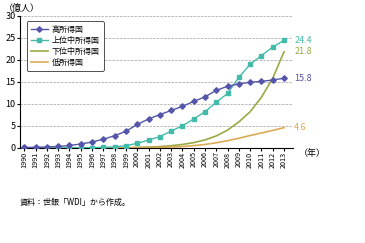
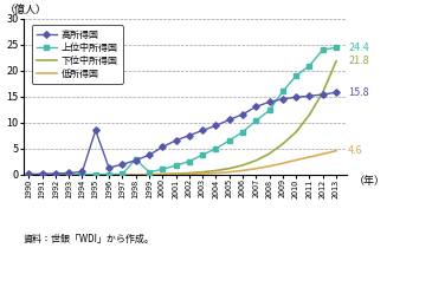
高所得国/1995: 0.9 -> 8.5
上位中所得国/1998: 0.2 -> 3.0
上位中所得国/2012: 22.9 -> 24.0
